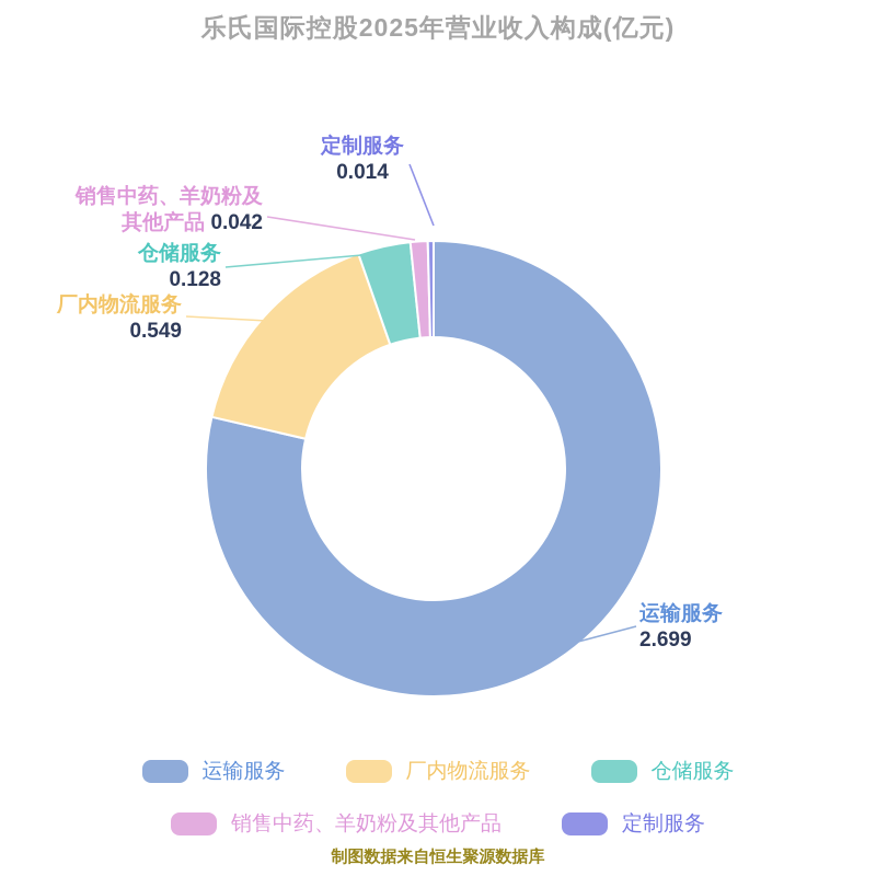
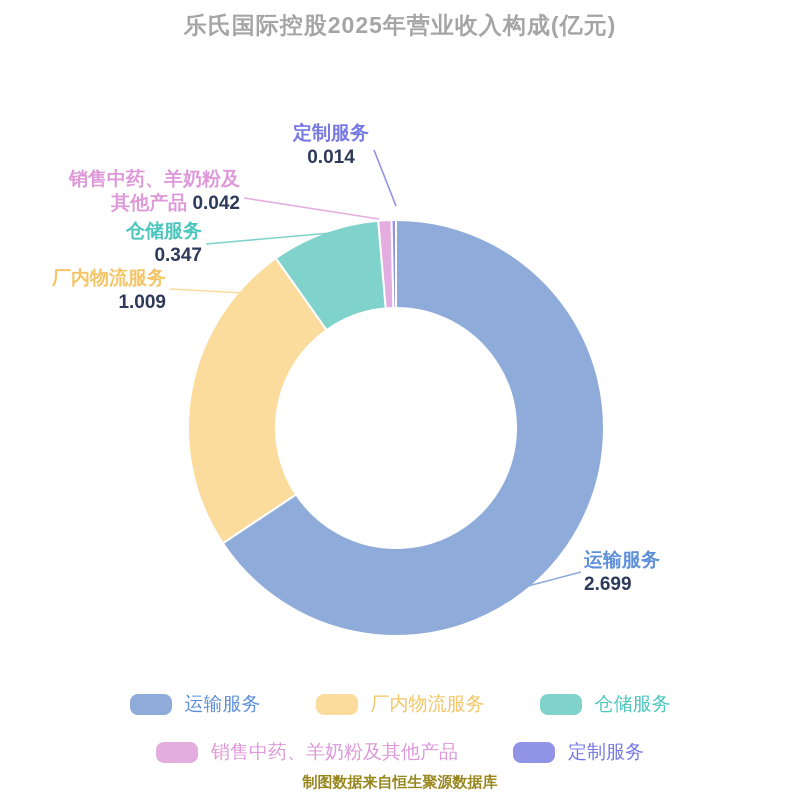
厂内物流服务: 0.549 -> 1.009
仓储服务: 0.128 -> 0.347
